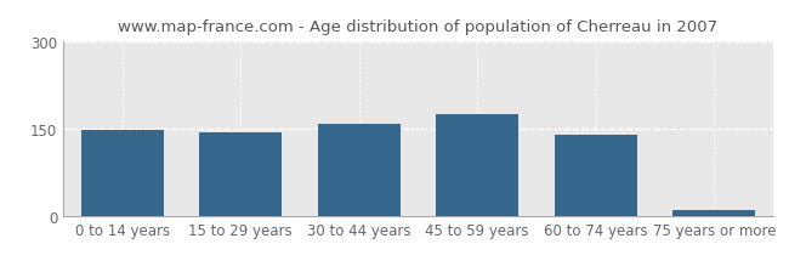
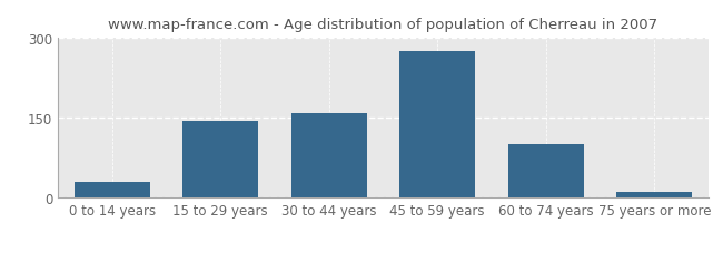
0 to 14 years: 147 -> 30
45 to 59 years: 175 -> 275
60 to 74 years: 140 -> 100
